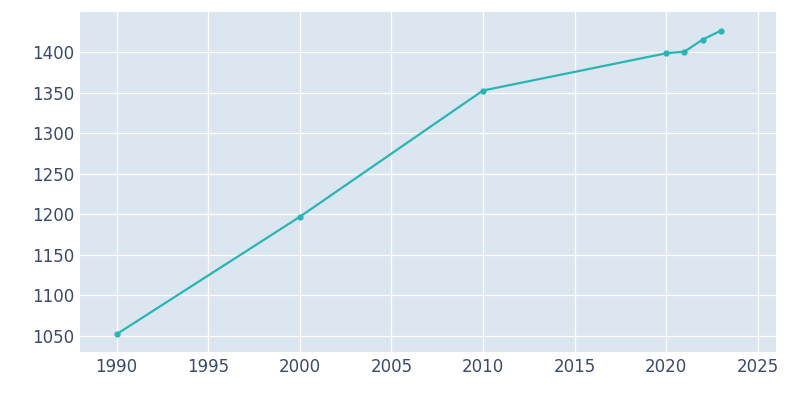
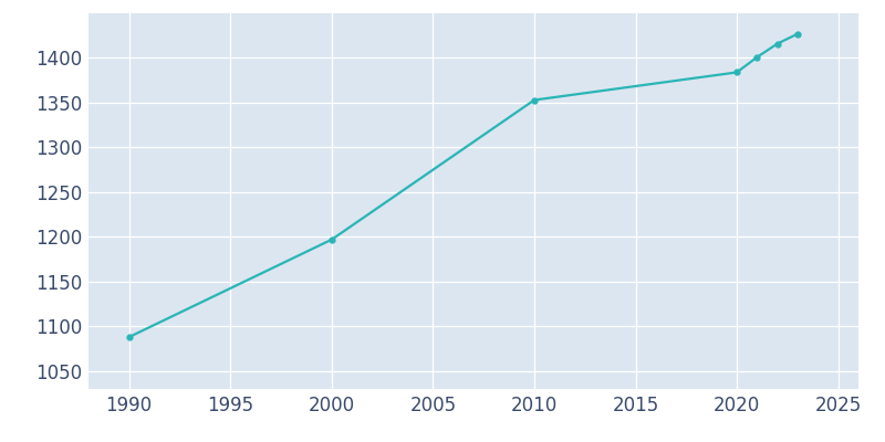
1990: 1052 -> 1088
2020: 1399 -> 1384
